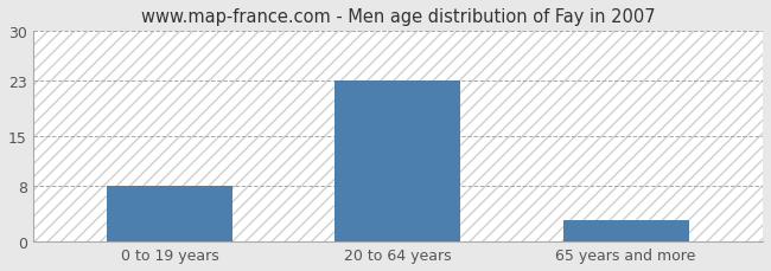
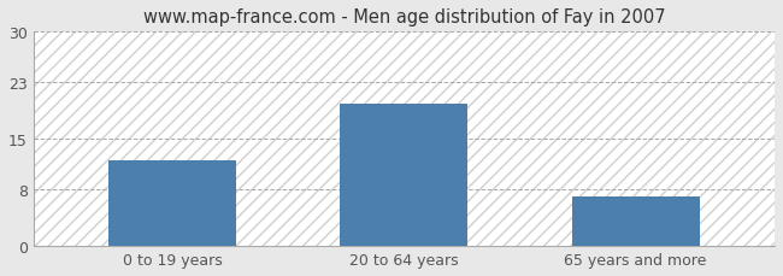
0 to 19 years: 8 -> 12
20 to 64 years: 23 -> 20
65 years and more: 3 -> 7
